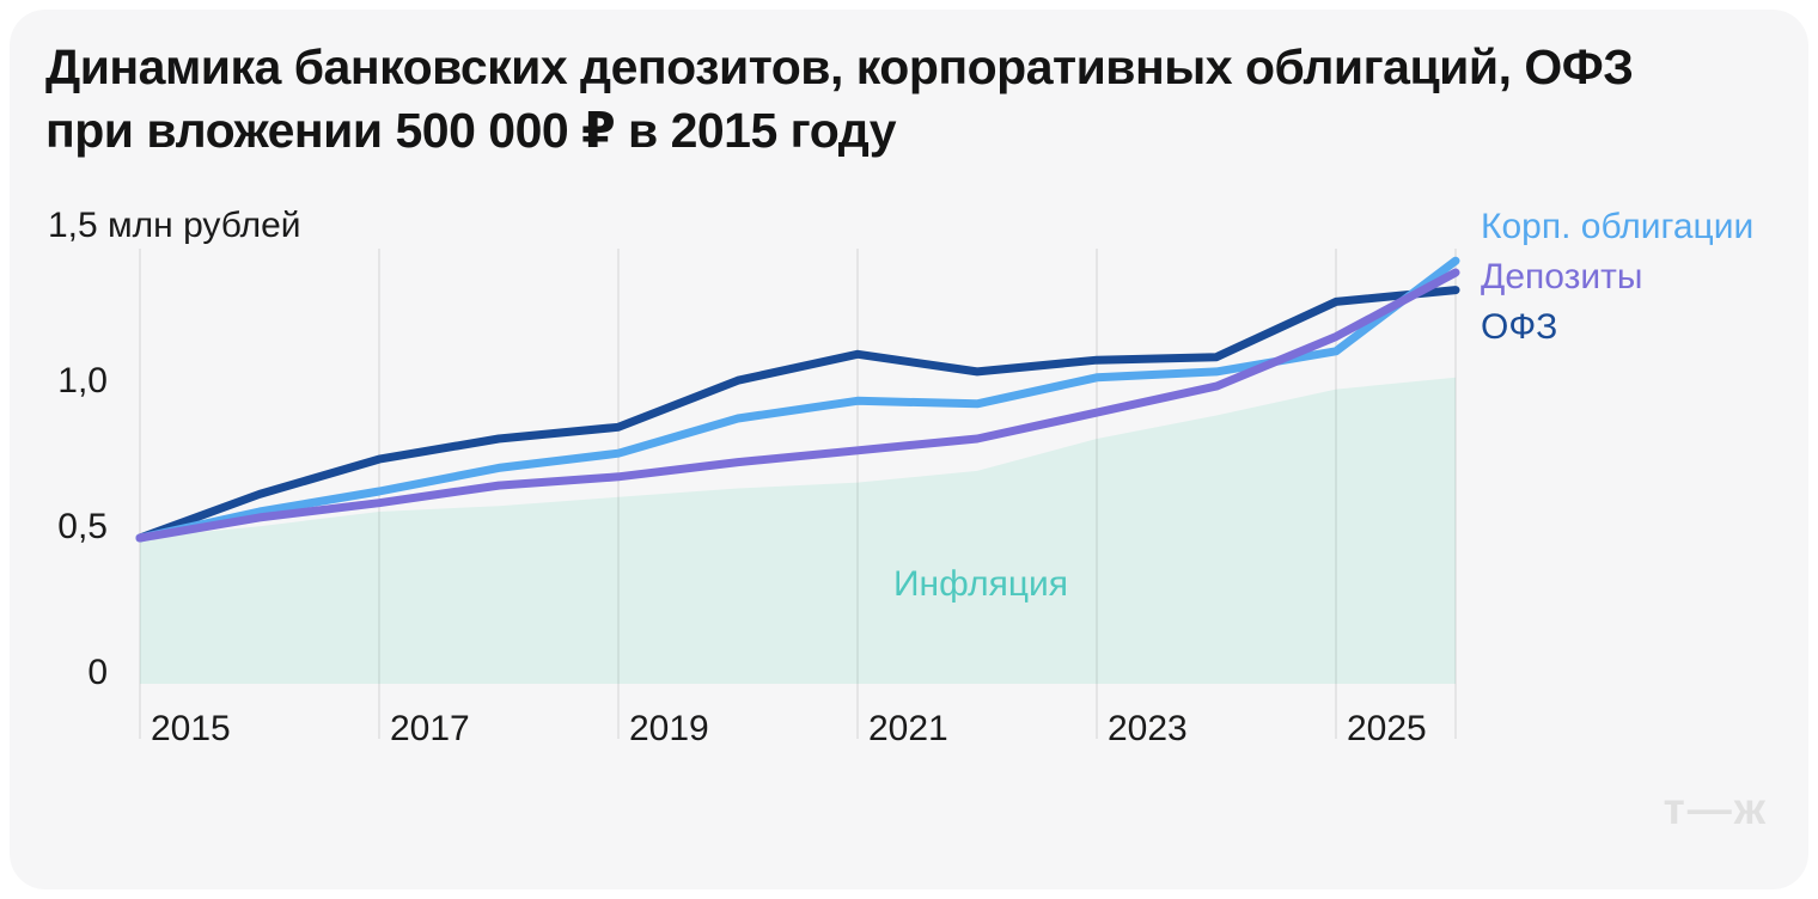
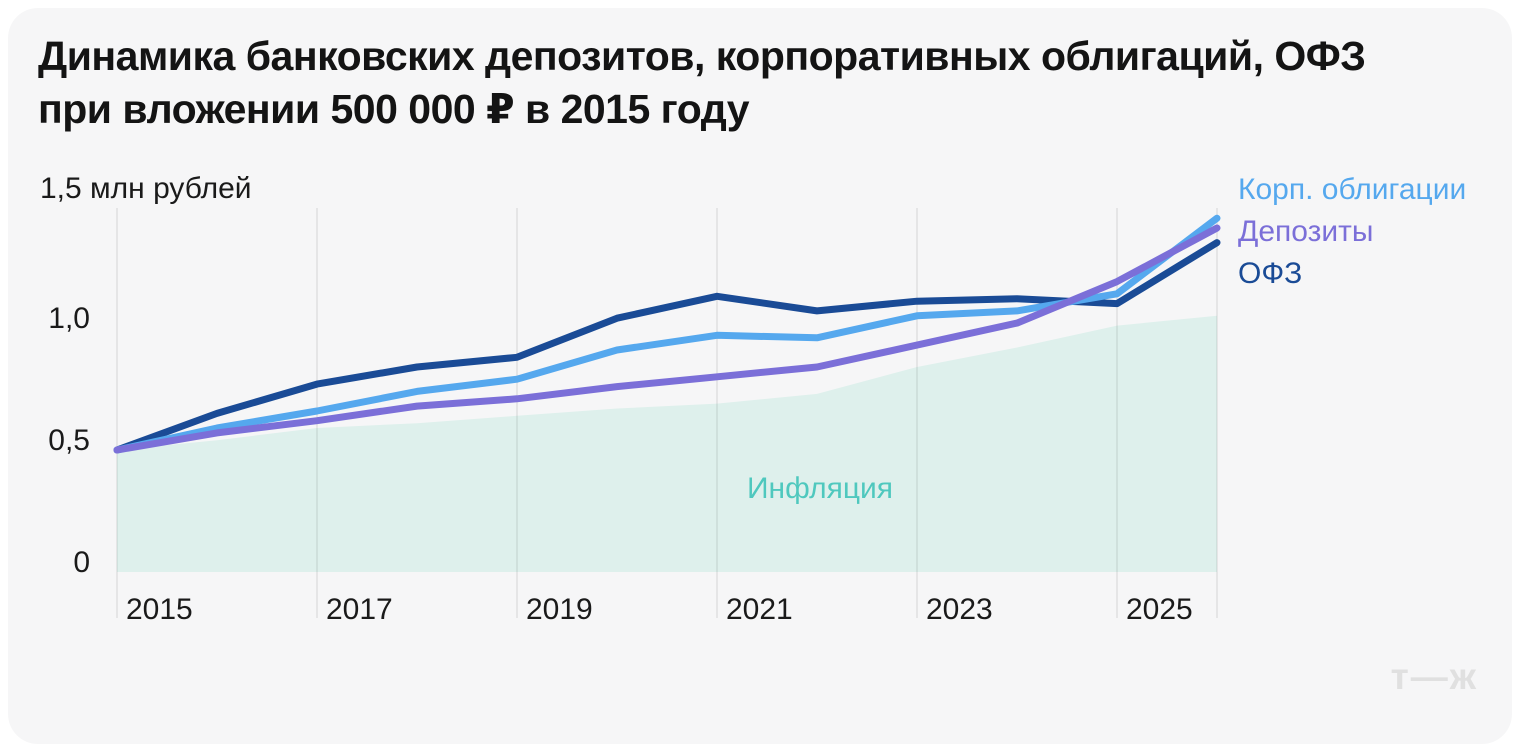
ОФЗ/2025: 1,31 -> 1,10
